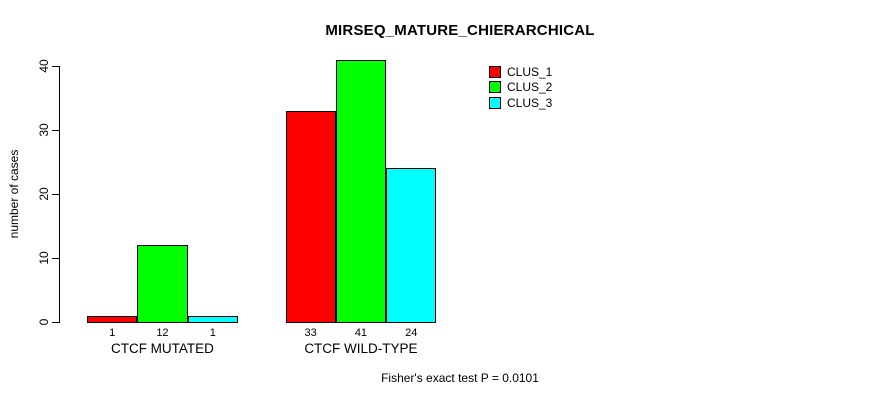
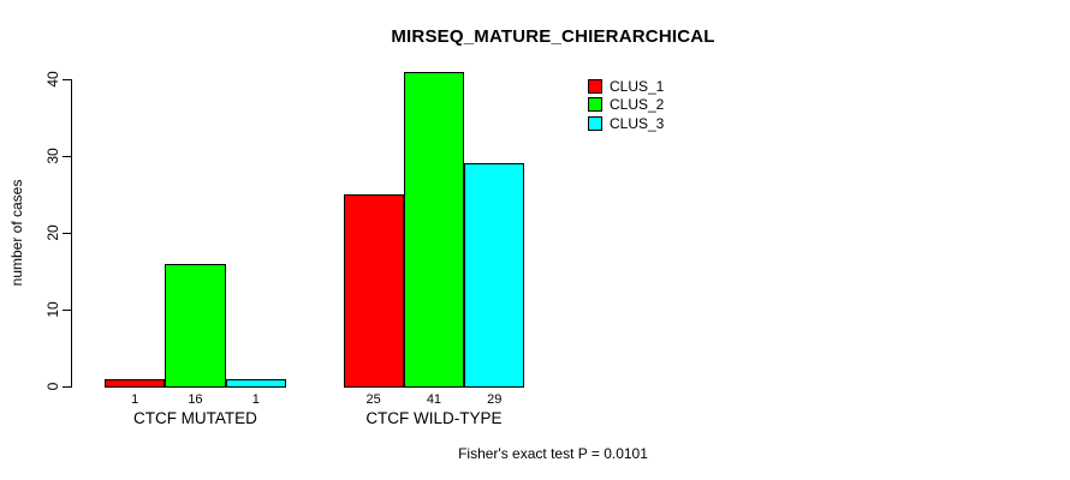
CLUS_2/CTCF MUTATED: 12 -> 16
CLUS_1/CTCF WILD-TYPE: 33 -> 25
CLUS_3/CTCF WILD-TYPE: 24 -> 29
